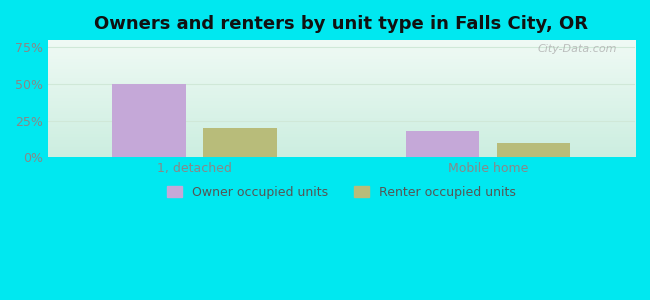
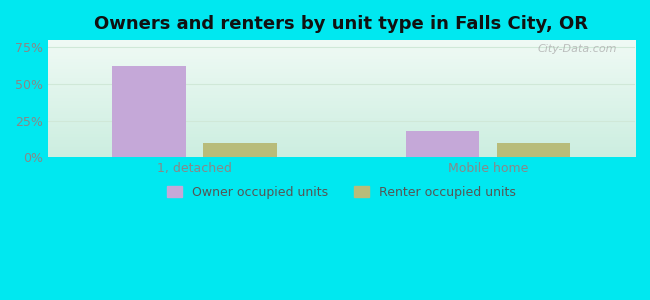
Owner occupied units/1, detached: 50% -> 62%
Renter occupied units/1, detached: 20% -> 10%
